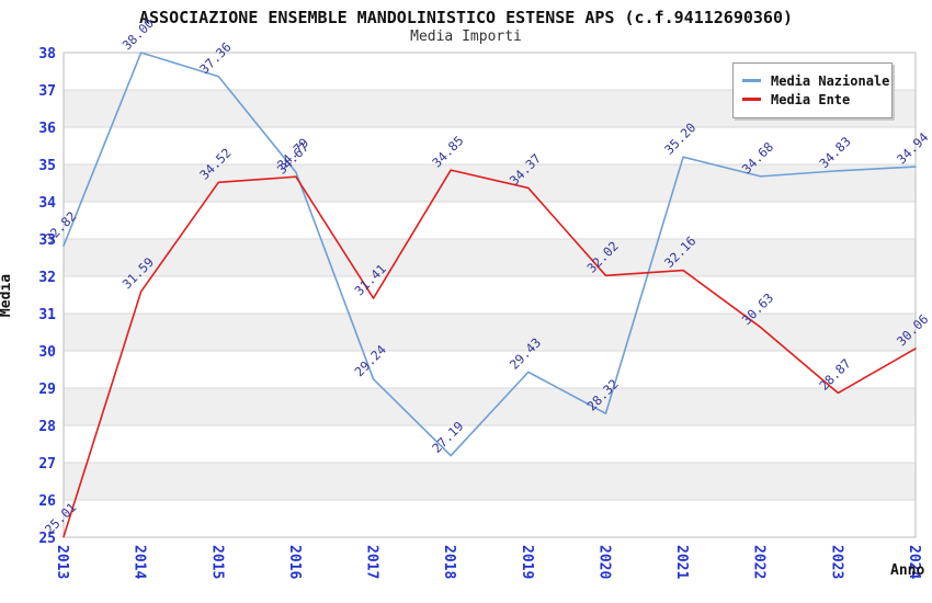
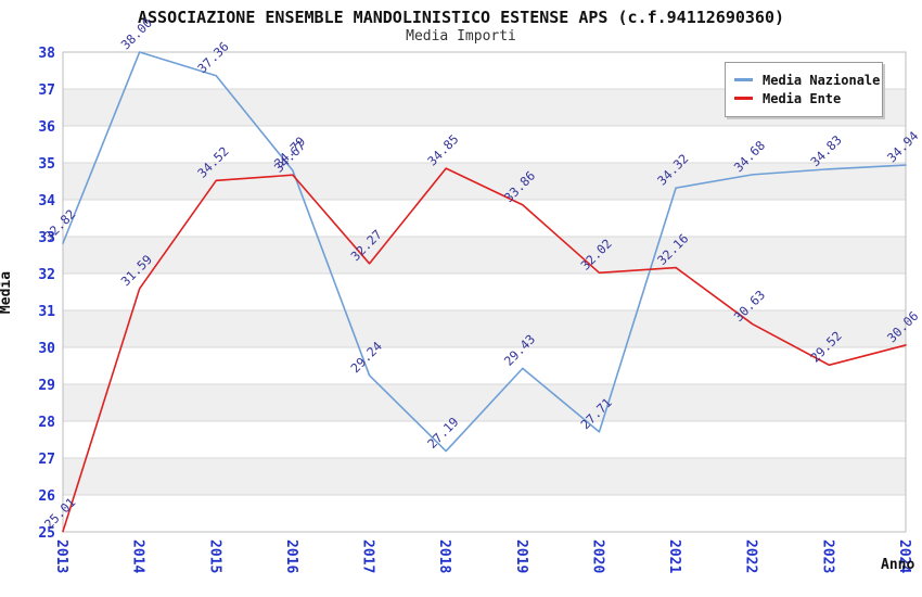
Media Ente/2017: 31.41 -> 32.27
Media Ente/2019: 34.37 -> 33.86
Media Nazionale/2020: 28.32 -> 27.71
Media Nazionale/2021: 35.20 -> 34.32
Media Ente/2023: 28.87 -> 29.52
